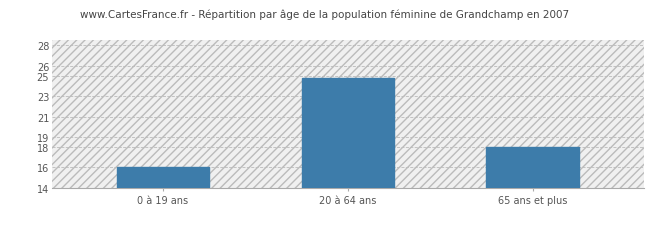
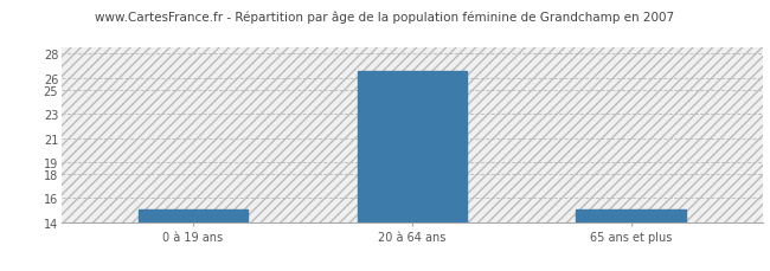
0 à 19 ans: 16.0 -> 15.0
20 à 64 ans: 24.8 -> 26.6
65 ans et plus: 18.0 -> 15.0
